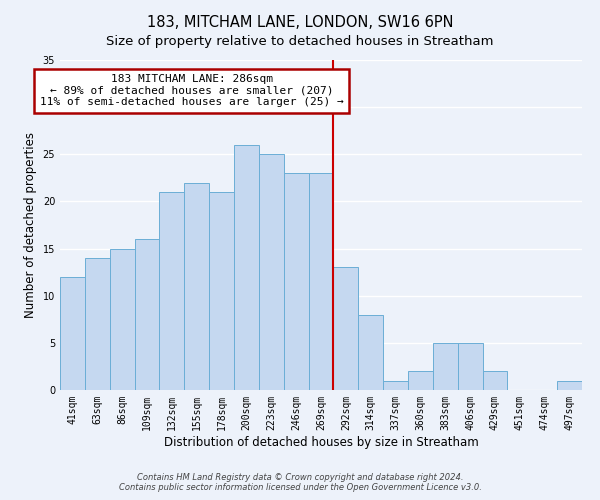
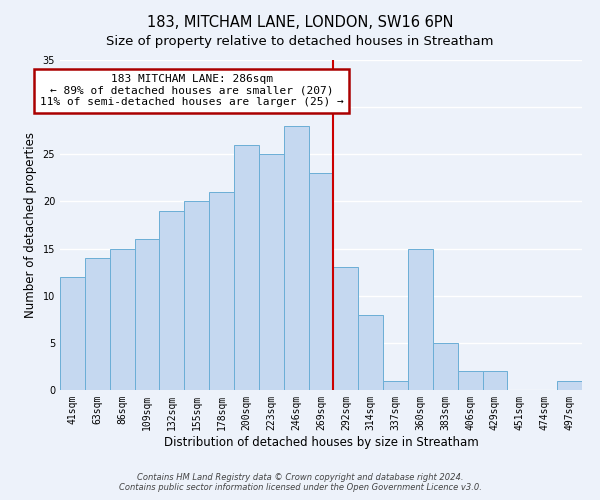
132sqm: 21 -> 19
155sqm: 22 -> 20
246sqm: 23 -> 28
360sqm: 2 -> 15
406sqm: 5 -> 2
